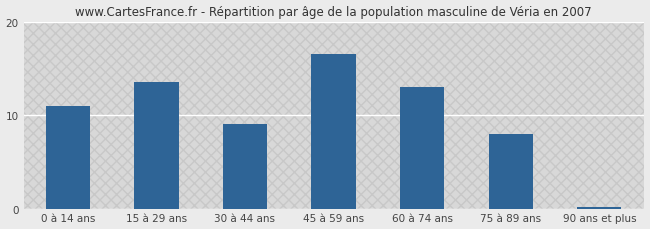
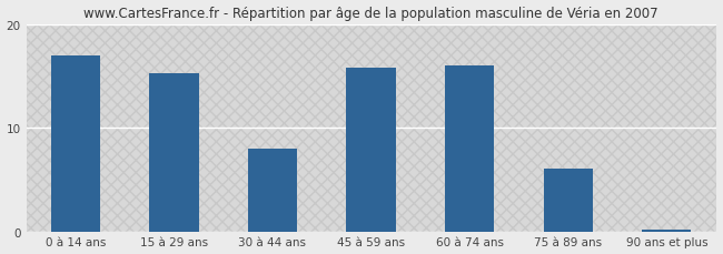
0 à 14 ans: 11.0 -> 17.0
15 à 29 ans: 13.5 -> 15.2
30 à 44 ans: 9.0 -> 8.0
45 à 59 ans: 16.5 -> 15.8
60 à 74 ans: 13.0 -> 16.0
75 à 89 ans: 8.0 -> 6.0
